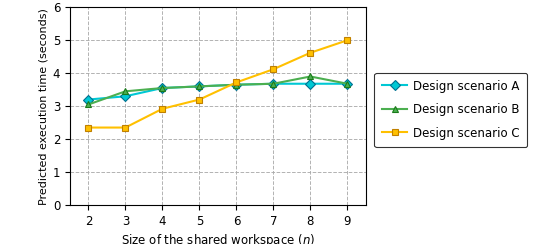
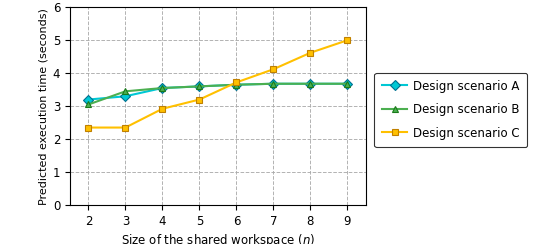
Design scenario B/8: 3.90 -> 3.68
